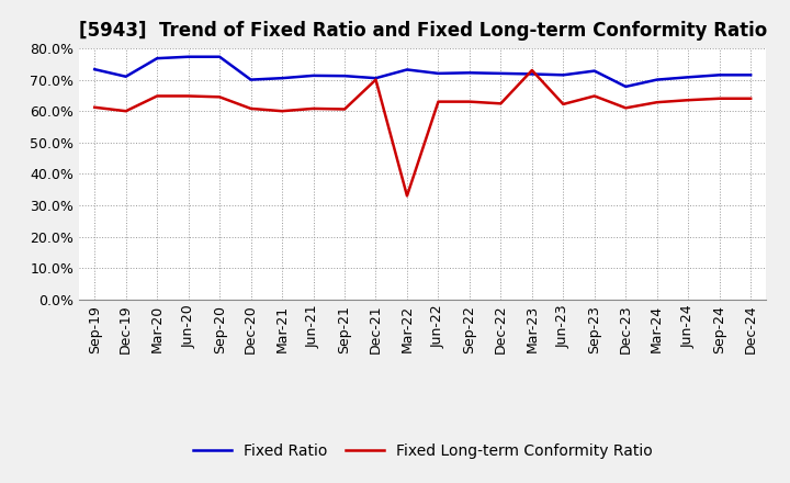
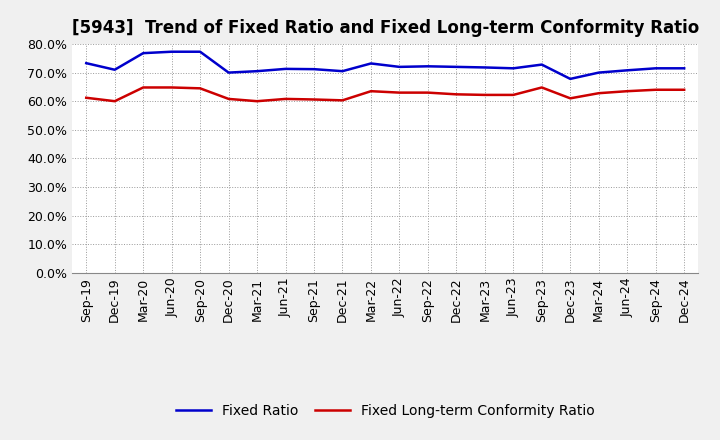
Fixed Long-term Conformity Ratio/Dec-21: 70.0% -> 60.3%
Fixed Long-term Conformity Ratio/Mar-22: 33.0% -> 63.5%
Fixed Long-term Conformity Ratio/Mar-23: 73.0% -> 62.2%
